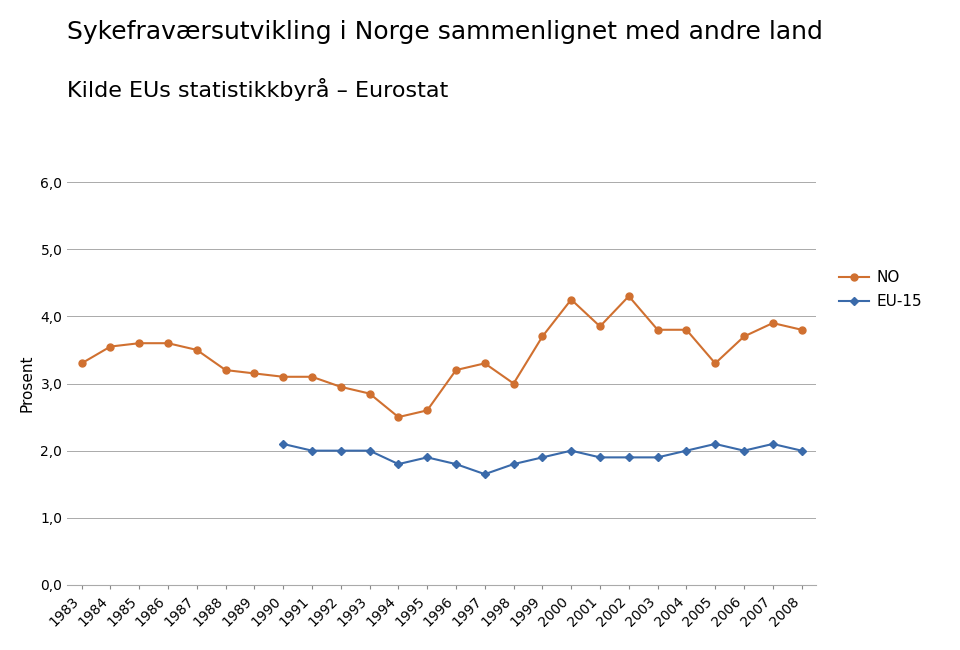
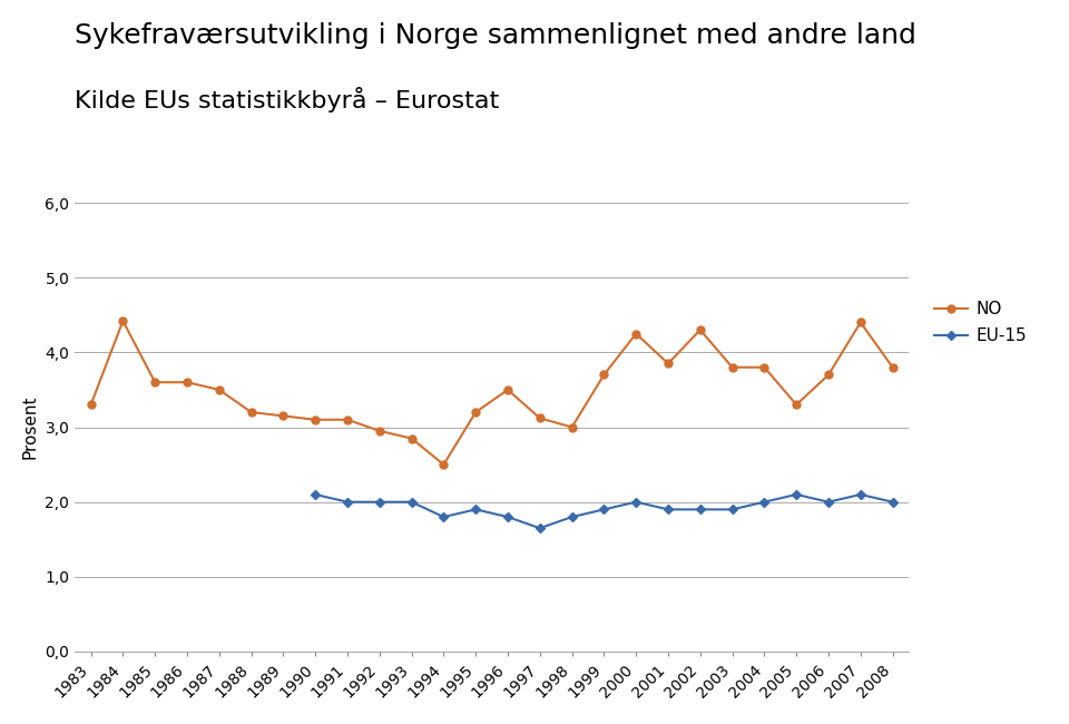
NO/1984: 3,55 -> 4,42
NO/1995: 2,60 -> 3,20
NO/1996: 3,20 -> 3,50
NO/1997: 3,30 -> 3,12
NO/2007: 3,90 -> 4,40
